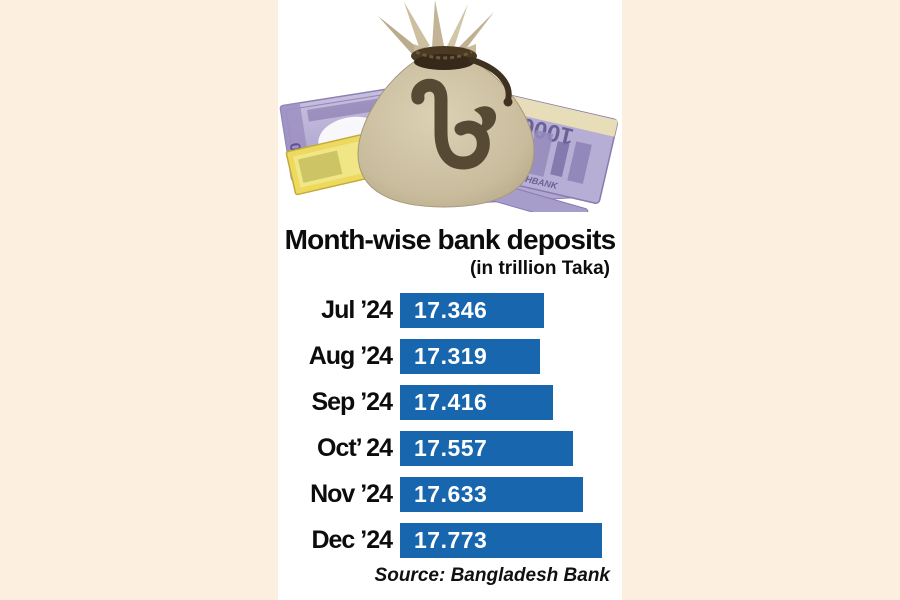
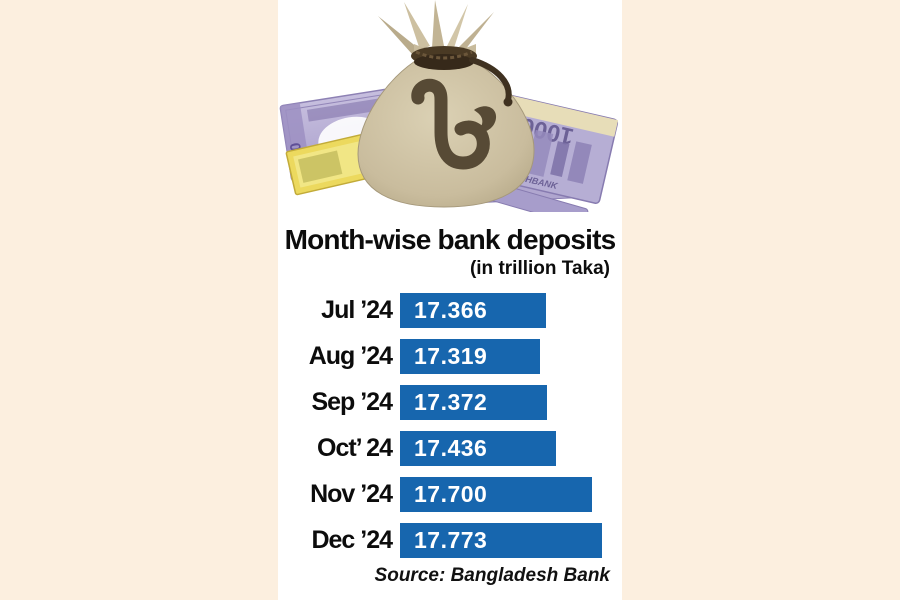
Jul ’24: 17.346 -> 17.366
Sep ’24: 17.416 -> 17.372
Oct’ 24: 17.557 -> 17.436
Nov ’24: 17.633 -> 17.700
